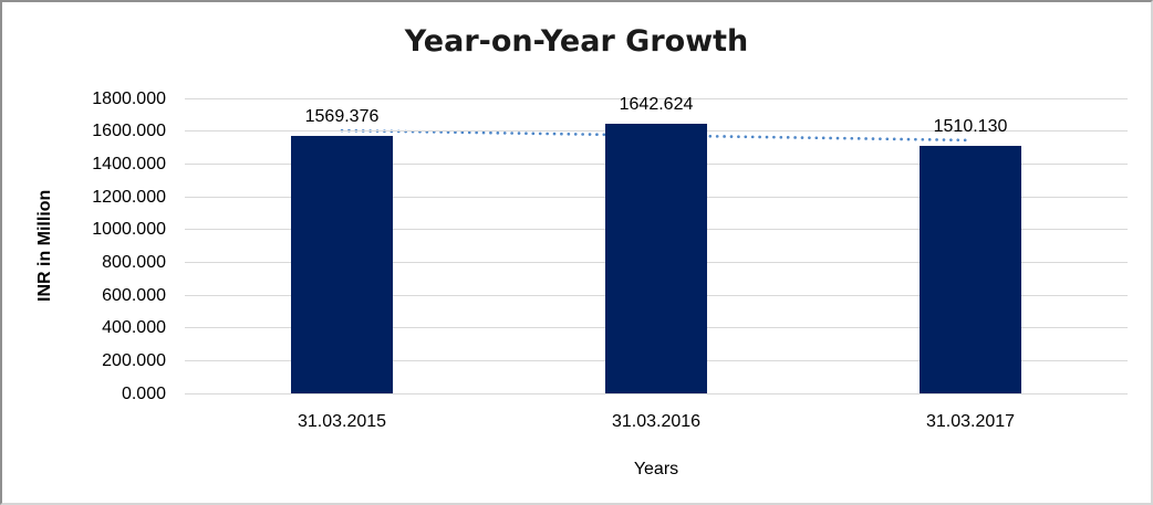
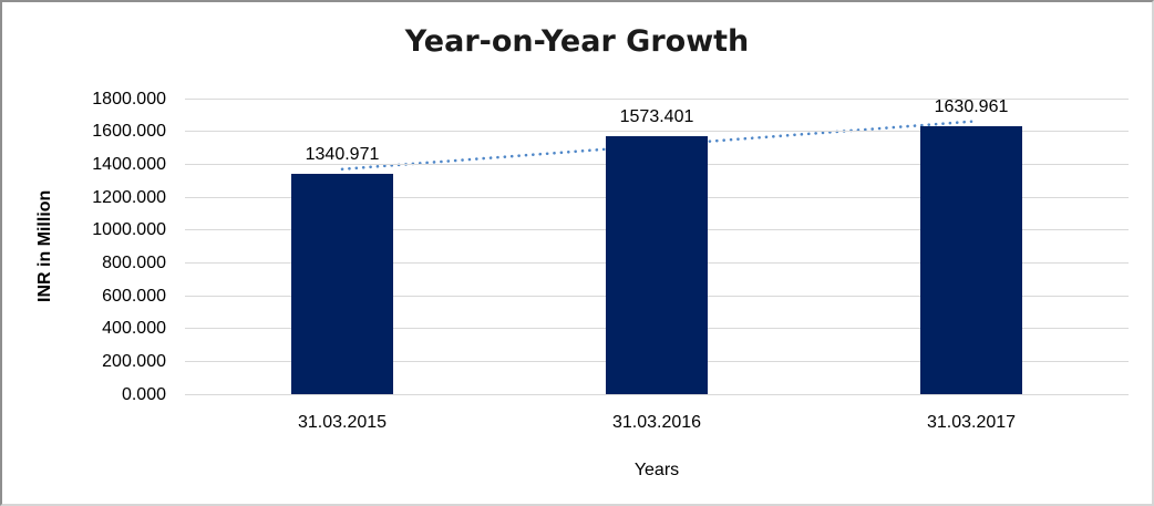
31.03.2015: 1569.376 -> 1340.971
31.03.2016: 1642.624 -> 1573.401
31.03.2017: 1510.130 -> 1630.961
